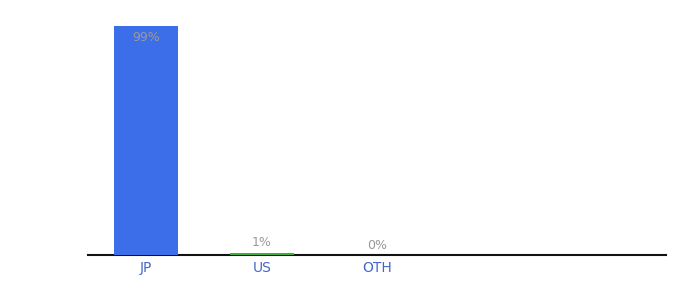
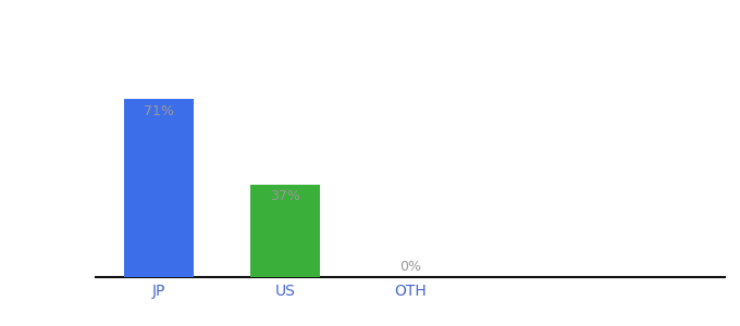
JP: 99% -> 71%
US: 1% -> 37%
